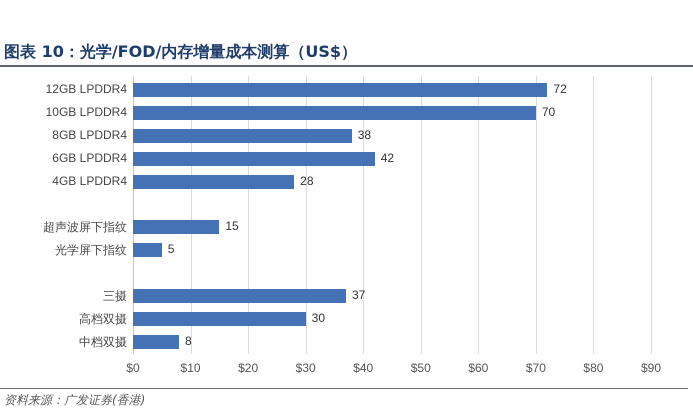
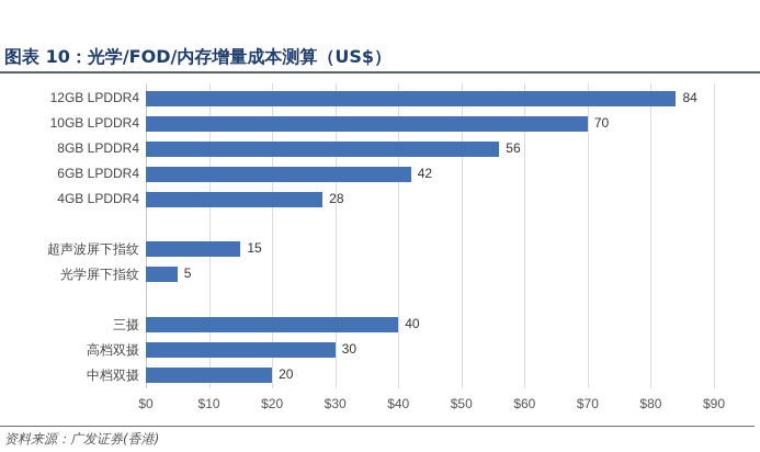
12GB LPDDR4: 72 -> 84
8GB LPDDR4: 38 -> 56
三摄: 37 -> 40
中档双摄: 8 -> 20
